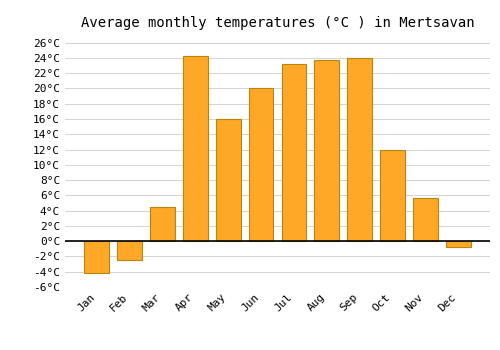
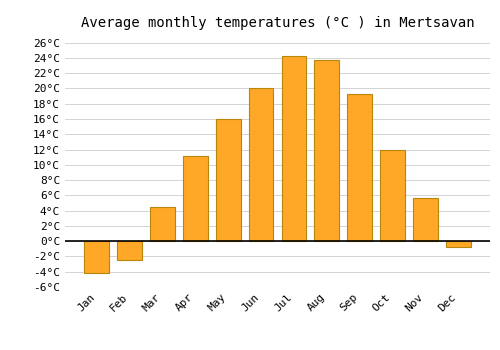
Apr: 24.2°C -> 11.2°C
Jul: 23.2°C -> 24.3°C
Sep: 24.0°C -> 19.3°C
